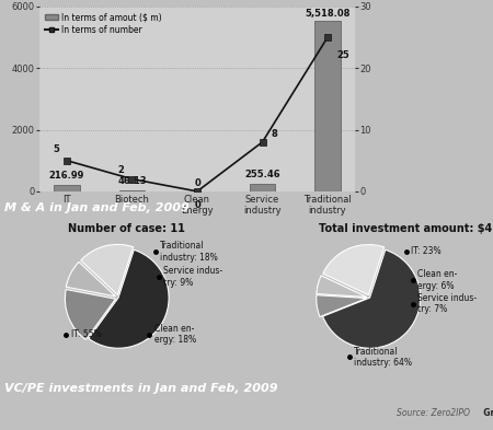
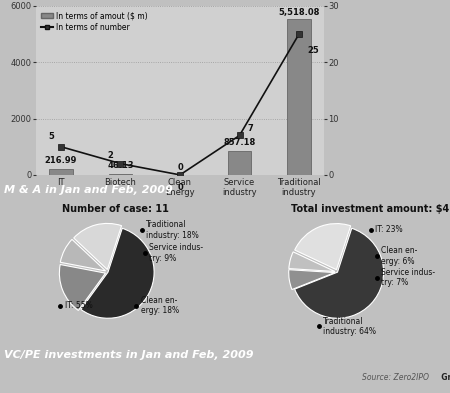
In terms of amout ($ m)/Service industry: 255.46 -> 857.18
In terms of number/Service industry: 8 -> 7
